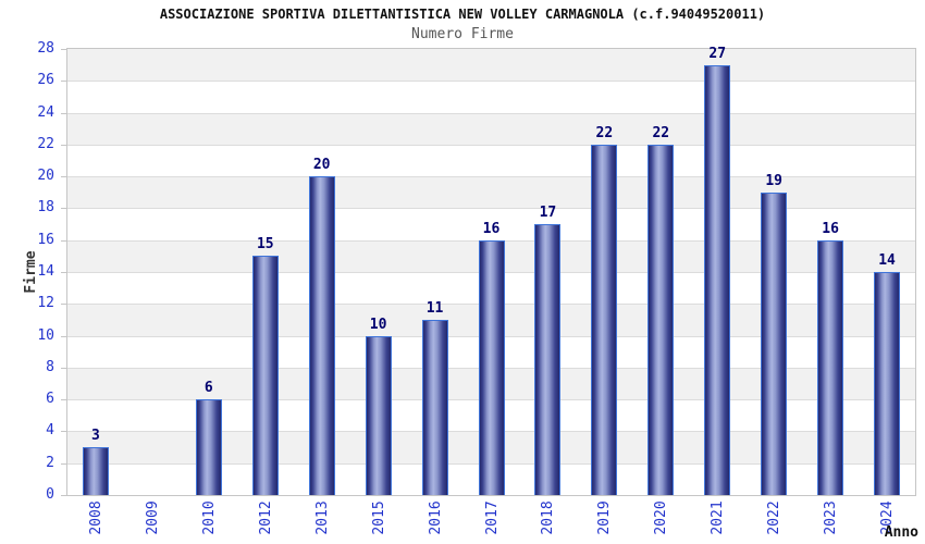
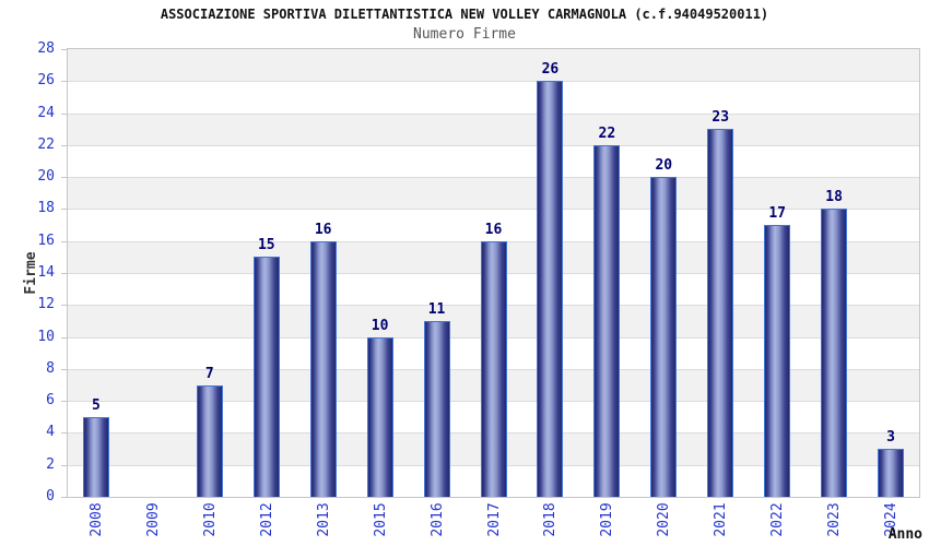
2008: 3 -> 5
2010: 6 -> 7
2013: 20 -> 16
2018: 17 -> 26
2020: 22 -> 20
2021: 27 -> 23
2022: 19 -> 17
2023: 16 -> 18
2024: 14 -> 3
